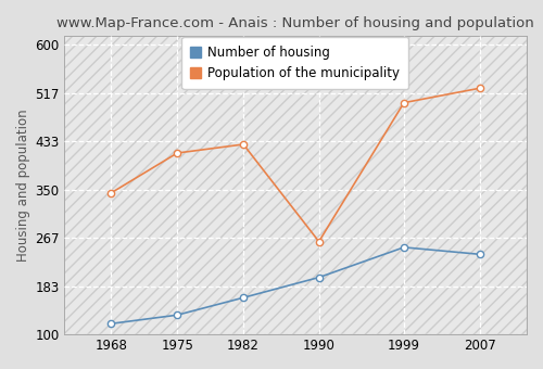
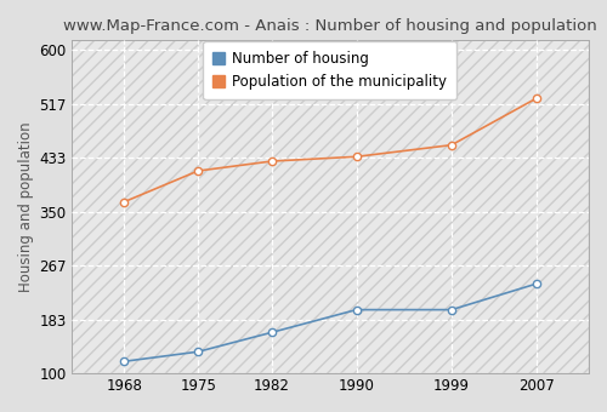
Population of the municipality/1968: 344 -> 365
Population of the municipality/1990: 260 -> 435
Number of housing/1999: 250 -> 198
Population of the municipality/1999: 500 -> 453
